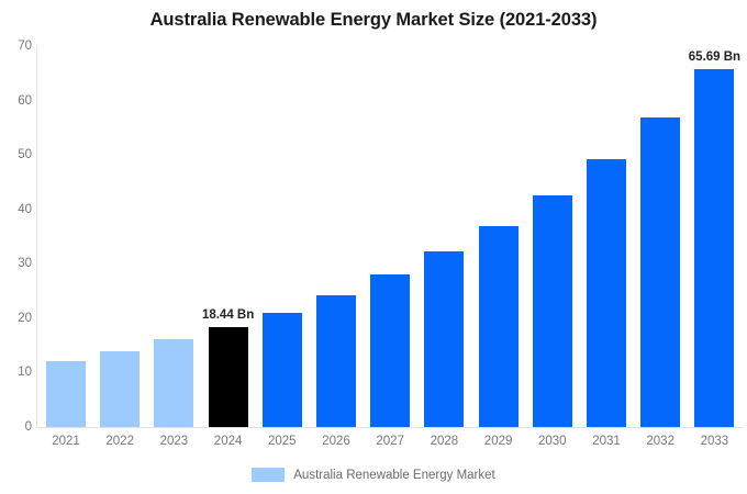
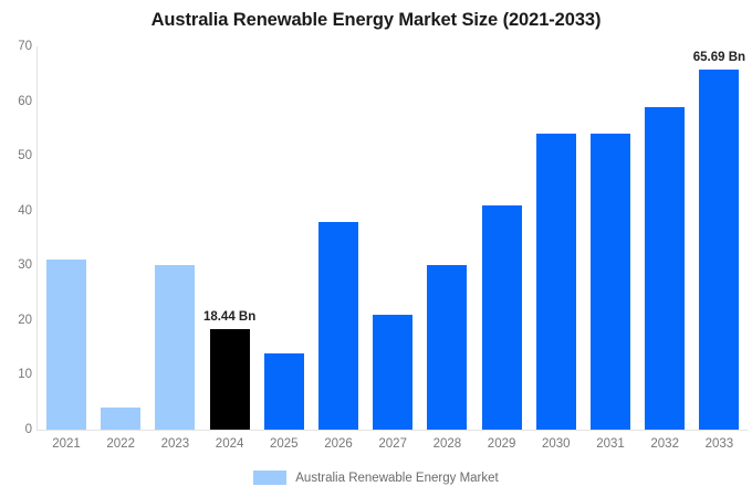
2021: 12 -> 31
2022: 14 -> 4
2023: 16 -> 30
2025: 21 -> 14
2026: 24 -> 38
2027: 28 -> 21
2028: 32 -> 30
2029: 37 -> 41
2030: 43 -> 54
2031: 49 -> 54
2032: 57 -> 59
